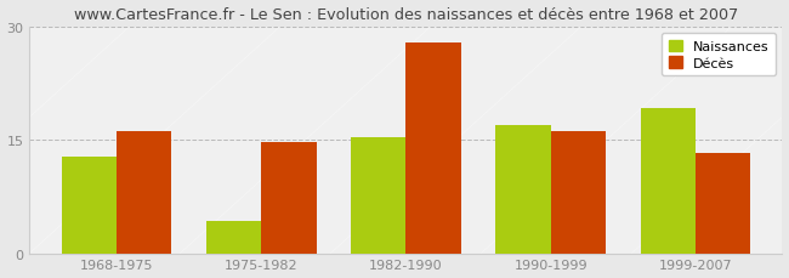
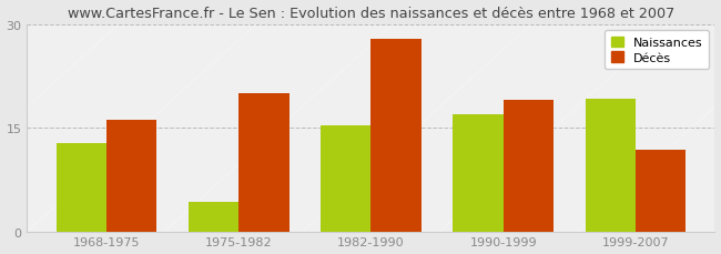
Décès/1975-1982: 14.7 -> 20.0
Décès/1990-1999: 16.2 -> 19.0
Décès/1999-2007: 13.2 -> 11.8
